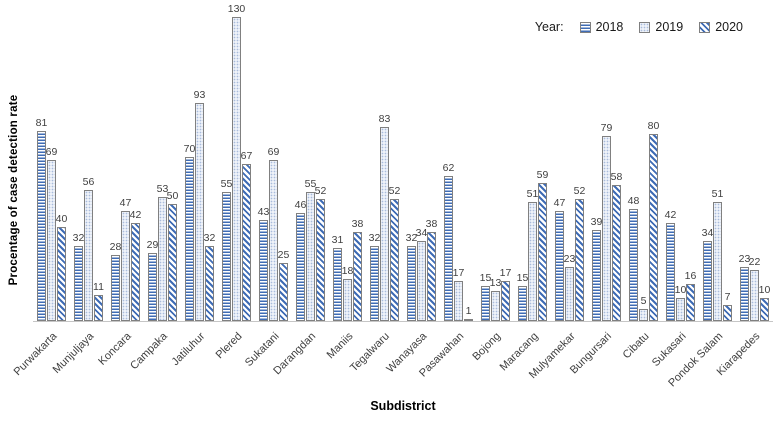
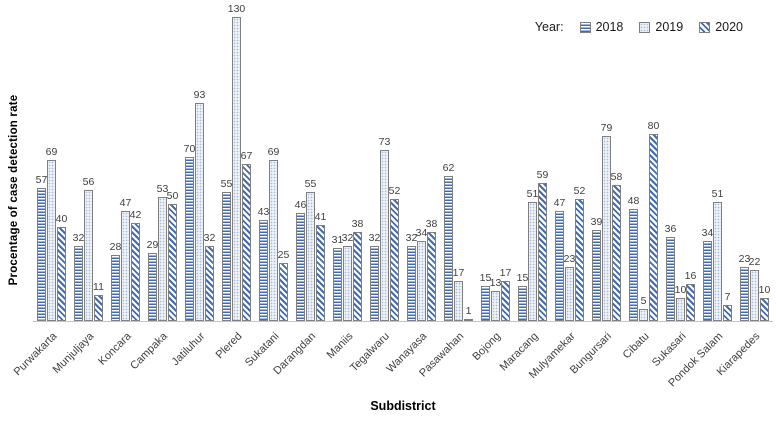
2018/Purwakarta: 81 -> 57
2020/Darangdan: 52 -> 41
2019/Maniis: 18 -> 32
2019/Tegalwaru: 83 -> 73
2018/Sukasari: 42 -> 36
